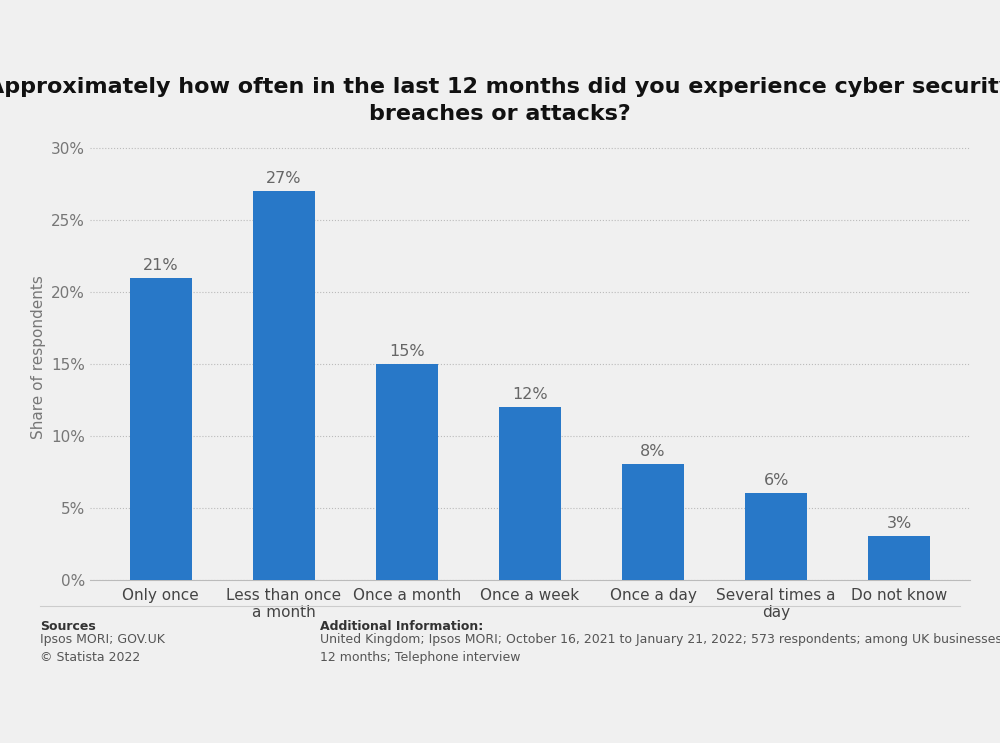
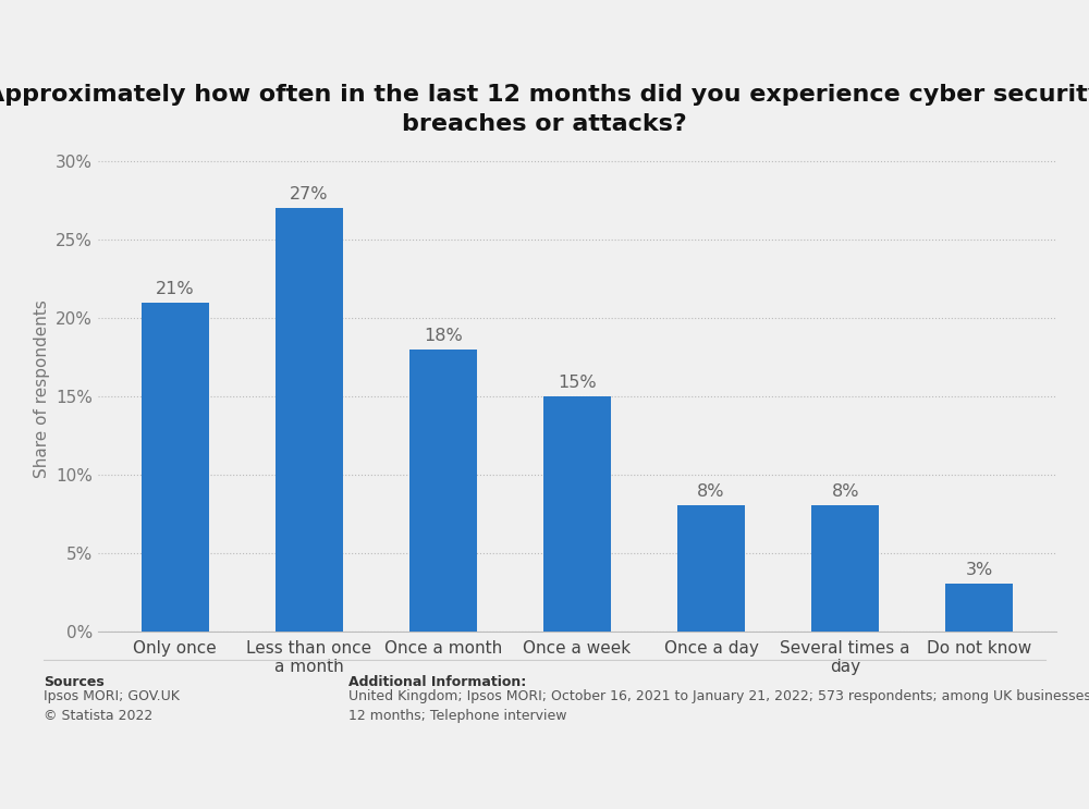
Once a month: 15% -> 18%
Once a week: 12% -> 15%
Several times a day: 6% -> 8%
